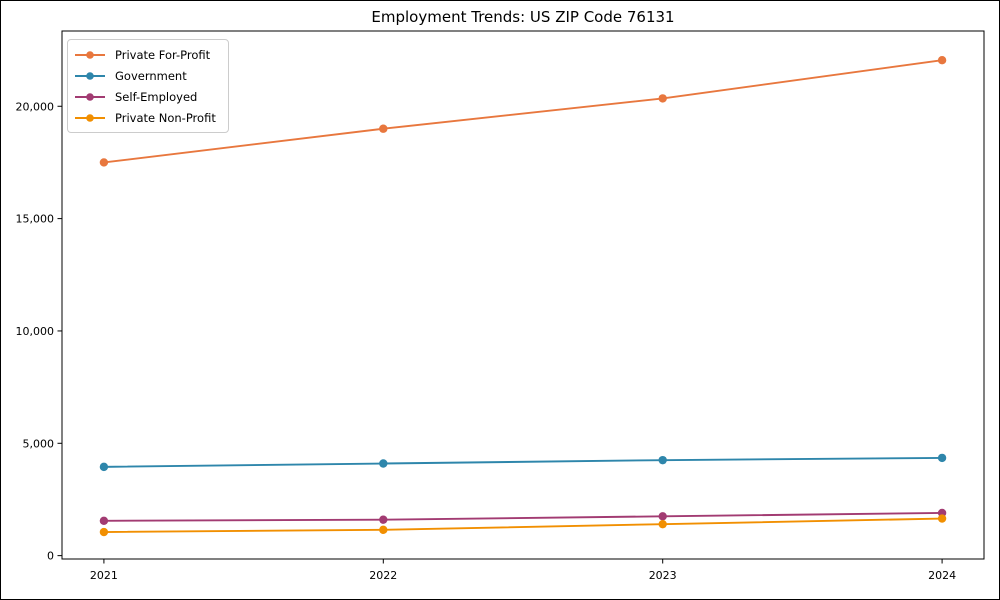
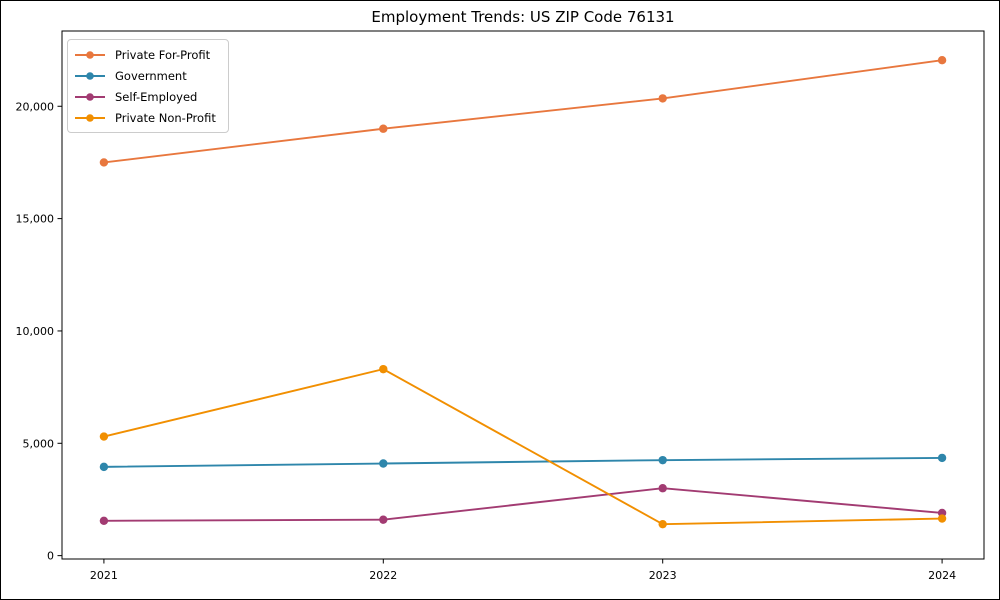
Private Non-Profit/2021: 1000 -> 5300
Private Non-Profit/2022: 1200 -> 8300
Self-Employed/2023: 1800 -> 3000
